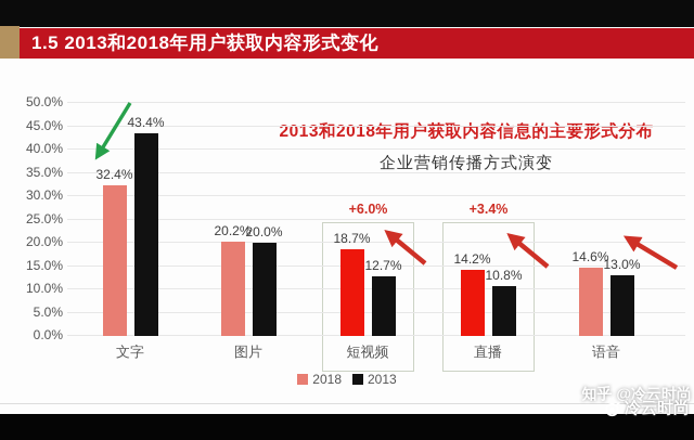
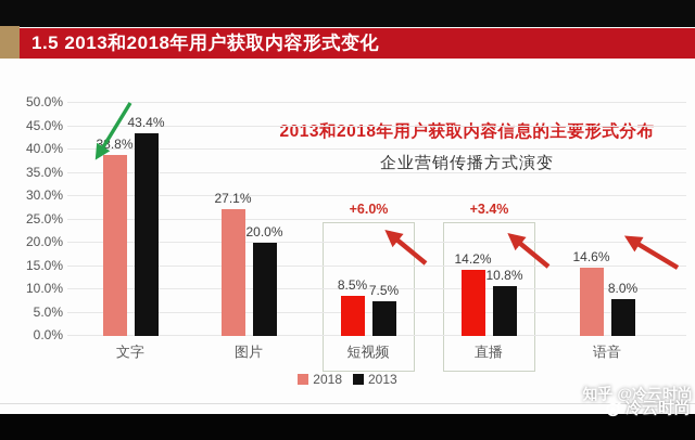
2018/文字: 32.4% -> 38.8%
2018/图片: 20.2% -> 27.1%
2018/短视频: 18.7% -> 8.5%
2013/短视频: 12.7% -> 7.5%
2013/语音: 13.0% -> 8.0%
